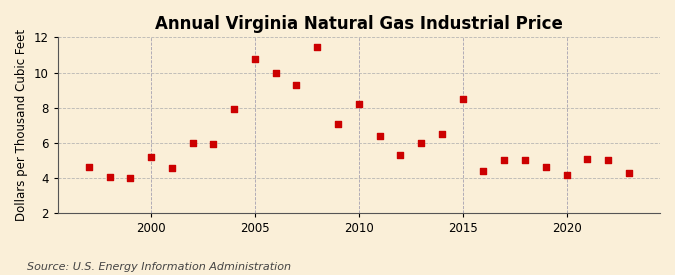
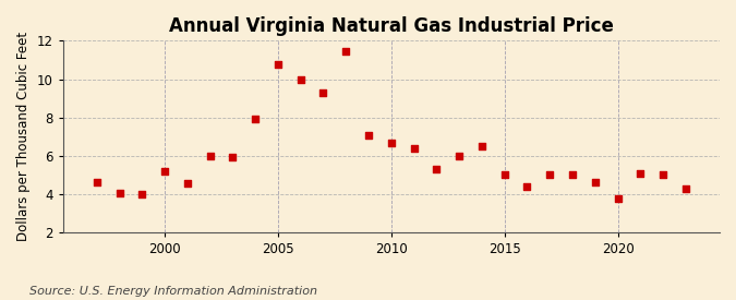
2010: 8.2 -> 6.7
2015: 8.5 -> 5.0
2020: 4.2 -> 3.8
